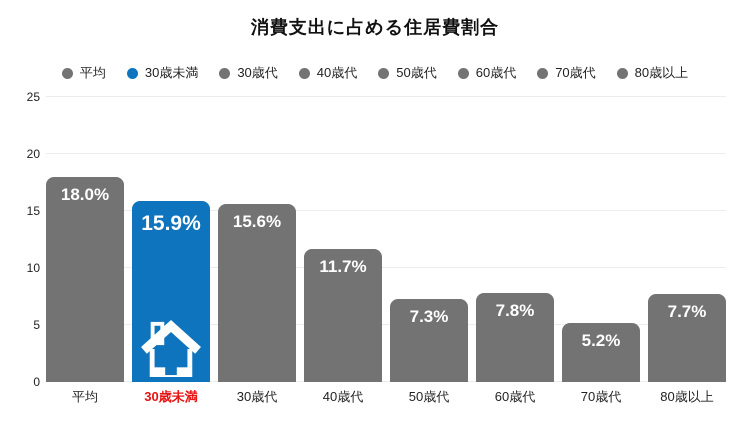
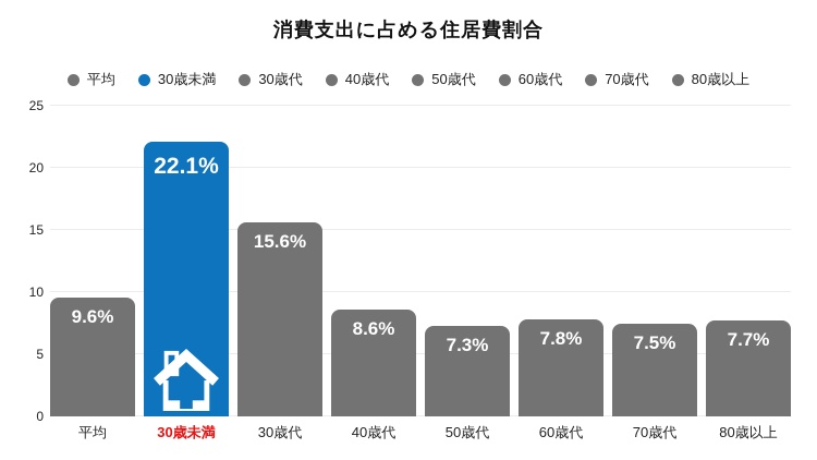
平均: 18.0% -> 9.6%
30歳未満: 15.9% -> 22.1%
40歳代: 11.7% -> 8.6%
70歳代: 5.2% -> 7.5%
